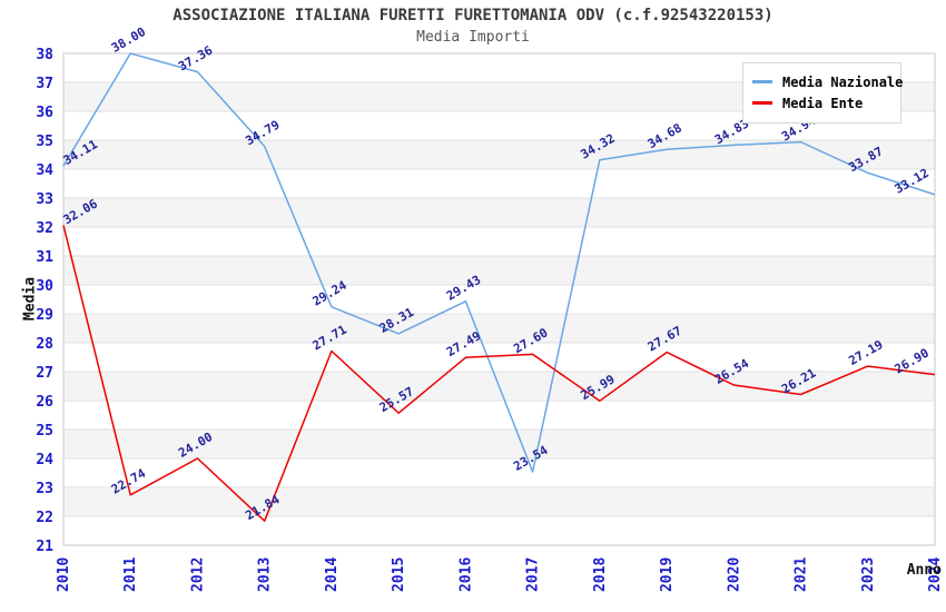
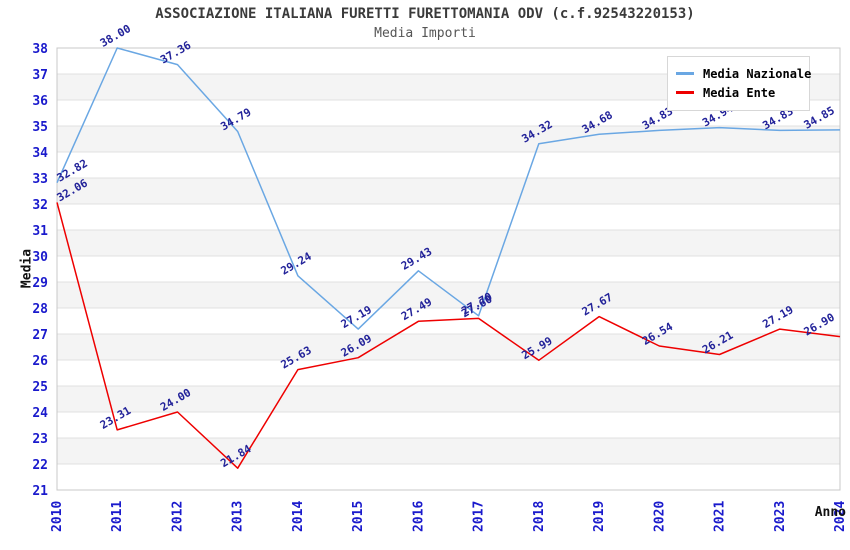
Media Nazionale/2010: 34.11 -> 32.82
Media Ente/2011: 22.74 -> 23.31
Media Ente/2014: 27.71 -> 25.63
Media Nazionale/2015: 28.31 -> 27.19
Media Ente/2015: 25.57 -> 26.09
Media Nazionale/2017: 23.54 -> 27.70
Media Nazionale/2023: 33.87 -> 34.83
Media Nazionale/2024: 33.12 -> 34.85
